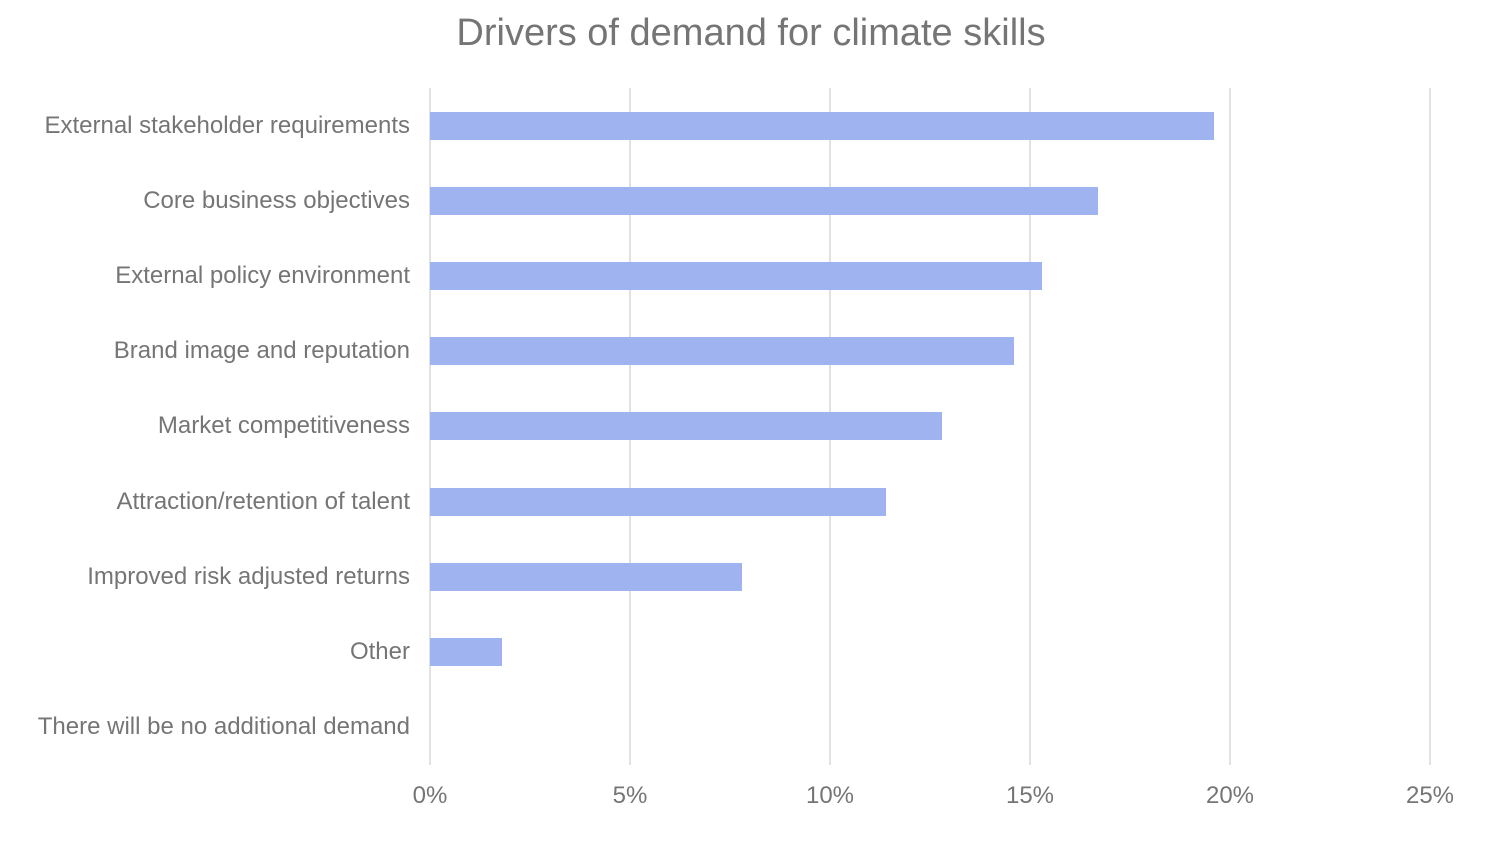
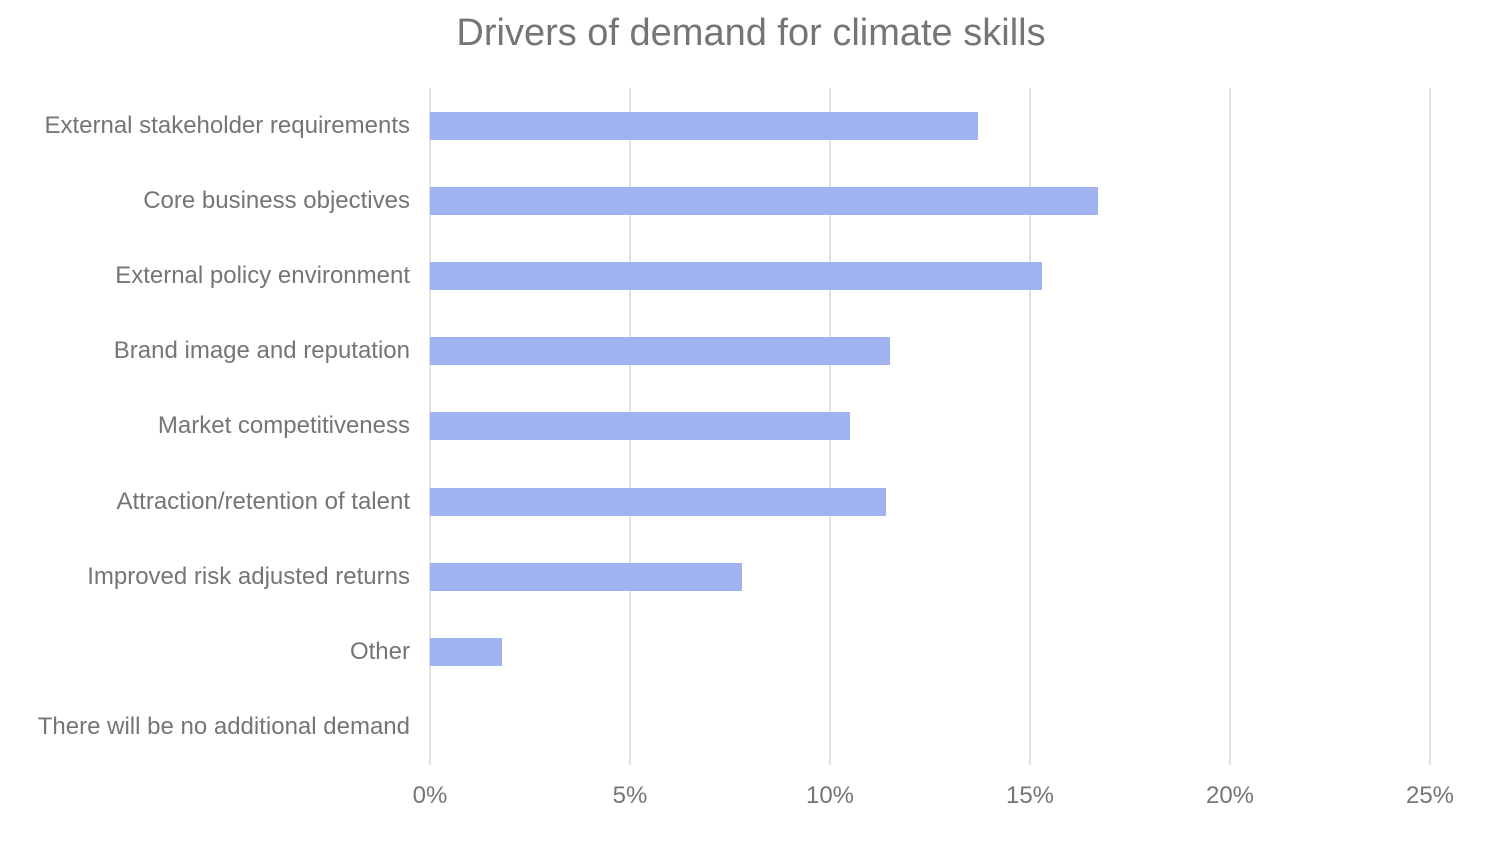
External stakeholder requirements: 19.6% -> 13.7%
Brand image and reputation: 14.6% -> 11.5%
Market competitiveness: 12.8% -> 10.5%
